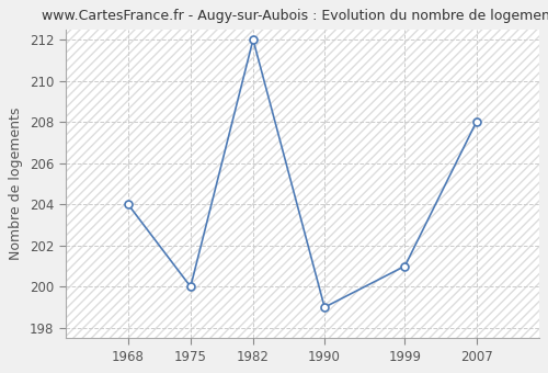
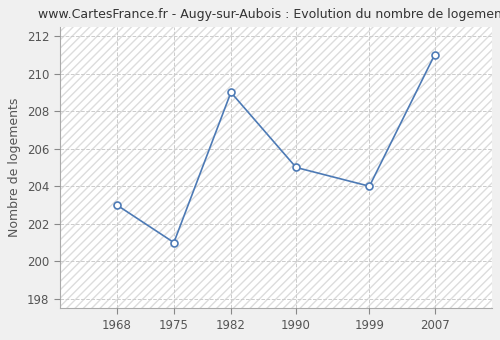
1968: 204 -> 203
1975: 200 -> 201
1982: 212 -> 209
1990: 199 -> 205
1999: 201 -> 204
2007: 208 -> 211
